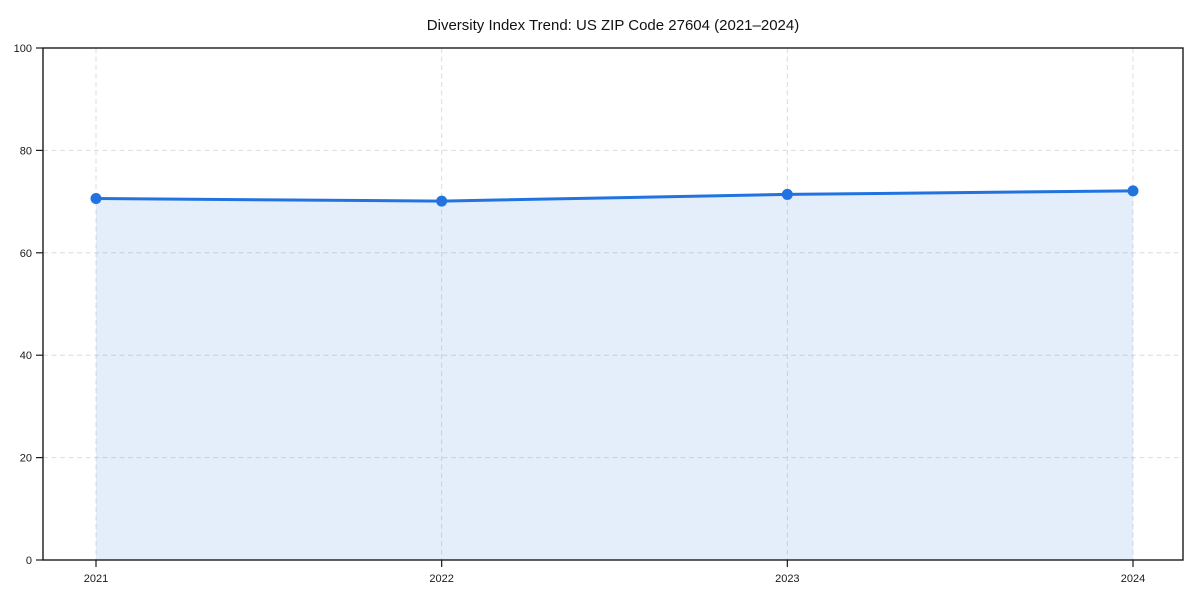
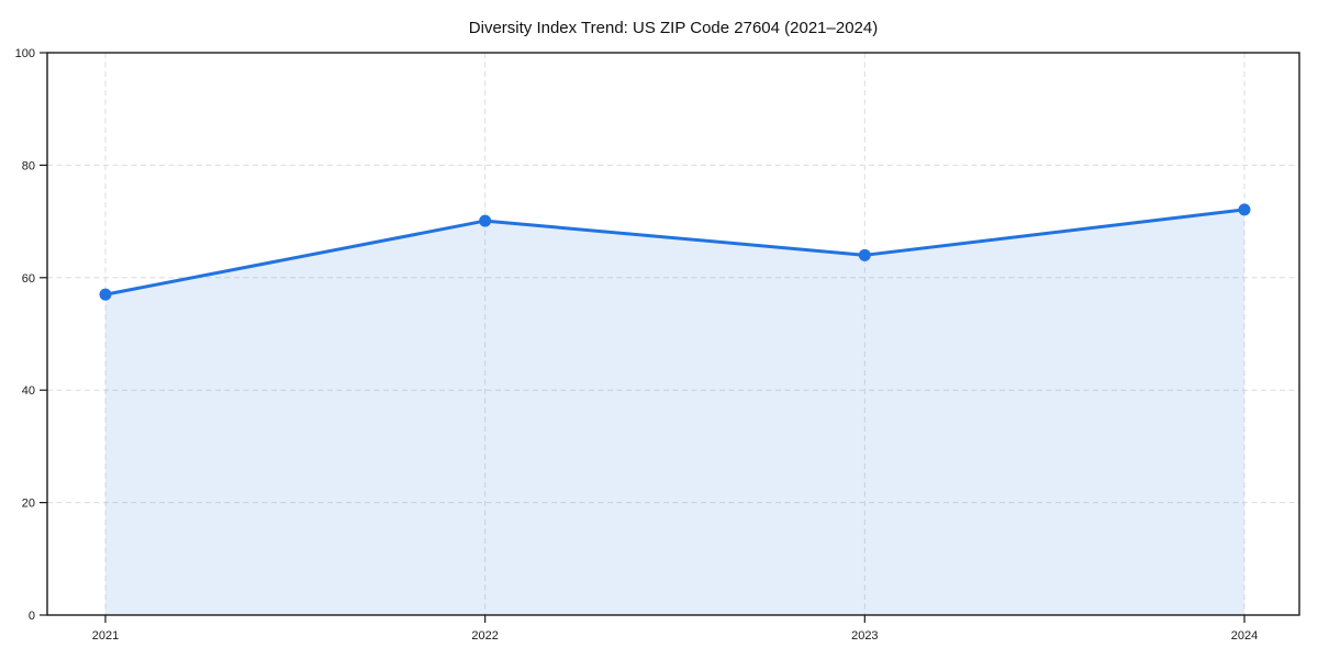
2021: 71 -> 57
2023: 71 -> 64
